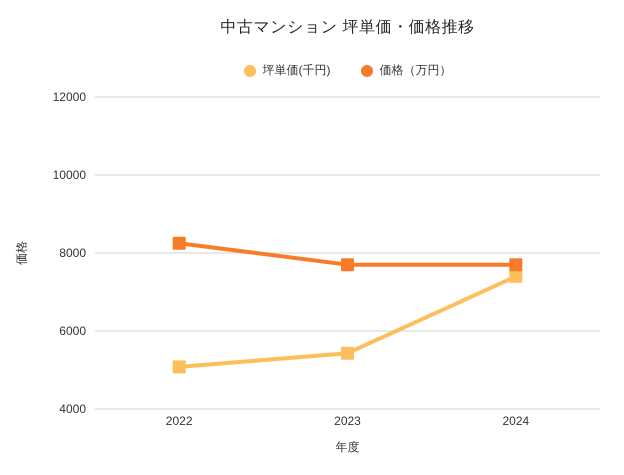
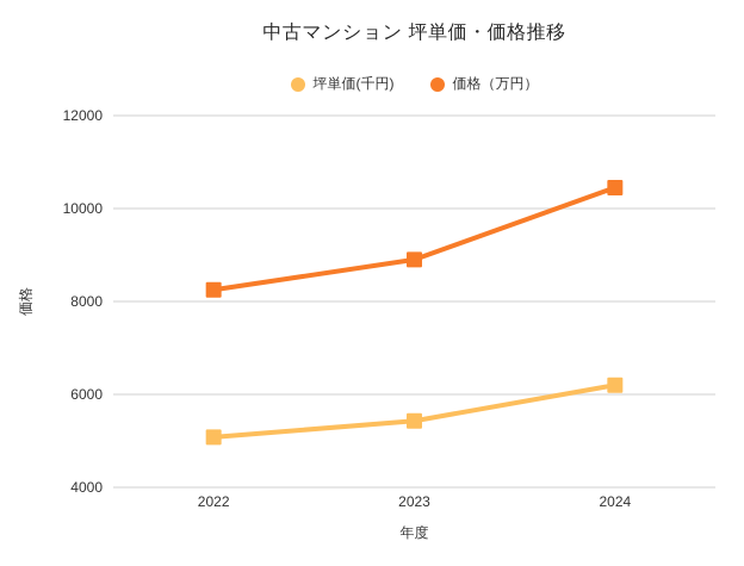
価格（万円）/2023: 7700 -> 8900
坪単価(千円)/2024: 7400 -> 6200
価格（万円）/2024: 7700 -> 10400
